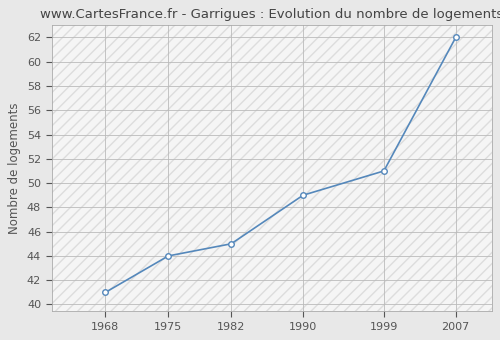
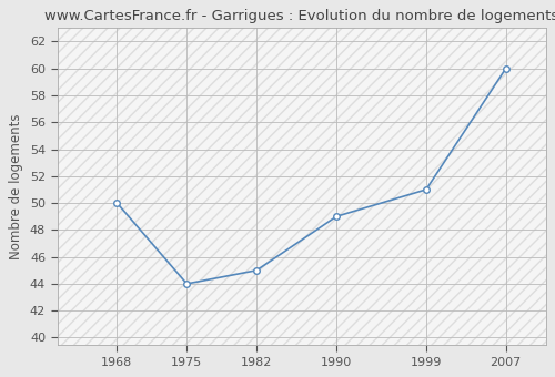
1968: 41 -> 50
2007: 62 -> 60
